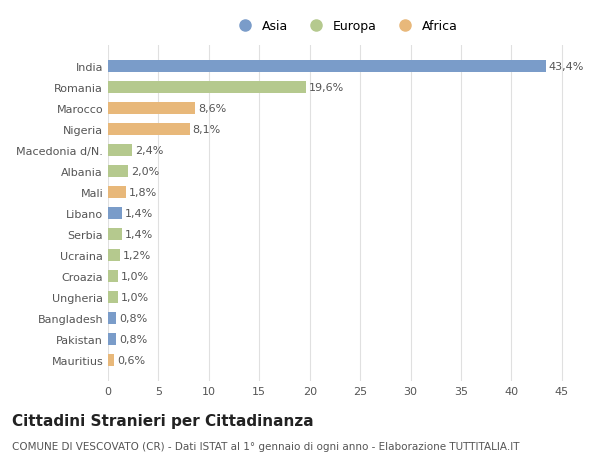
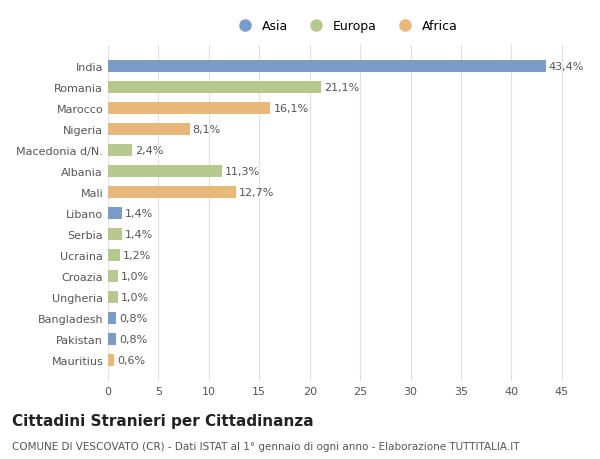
Romania: 19,6% -> 21,1%
Marocco: 8,6% -> 16,1%
Albania: 2,0% -> 11,3%
Mali: 1,8% -> 12,7%
